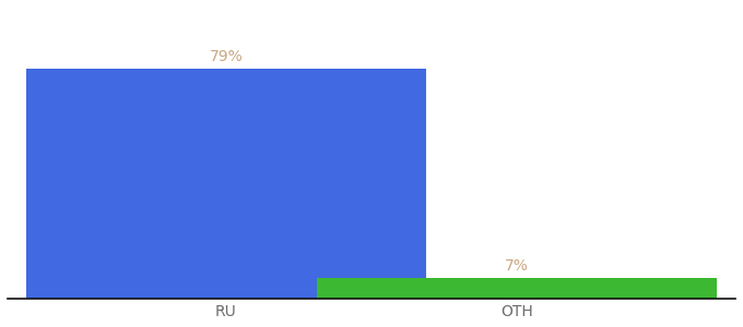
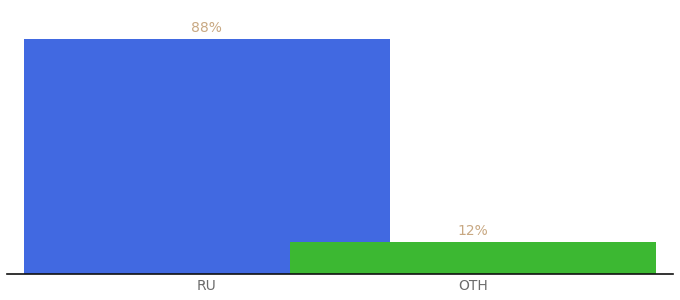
RU: 79% -> 88%
OTH: 7% -> 12%
